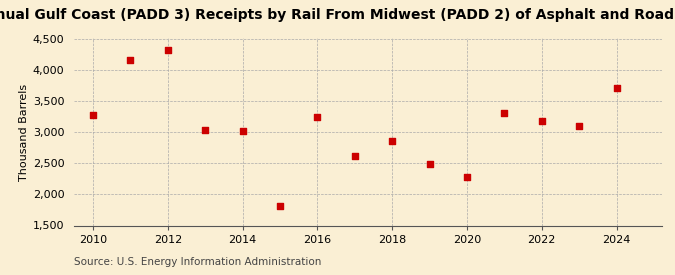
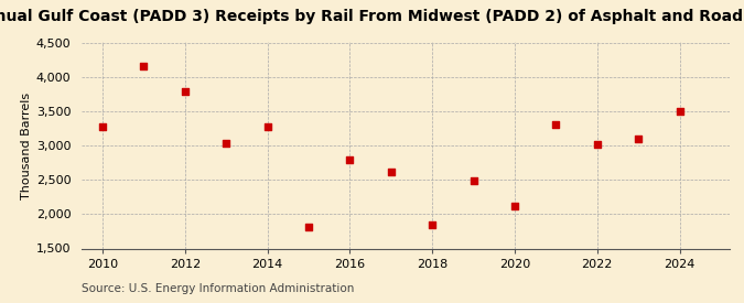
2012: 4,320 -> 3,780
2014: 3,020 -> 3,270
2016: 3,240 -> 2,790
2018: 2,860 -> 1,840
2020: 2,280 -> 2,110
2022: 3,180 -> 3,020
2024: 3,700 -> 3,500
